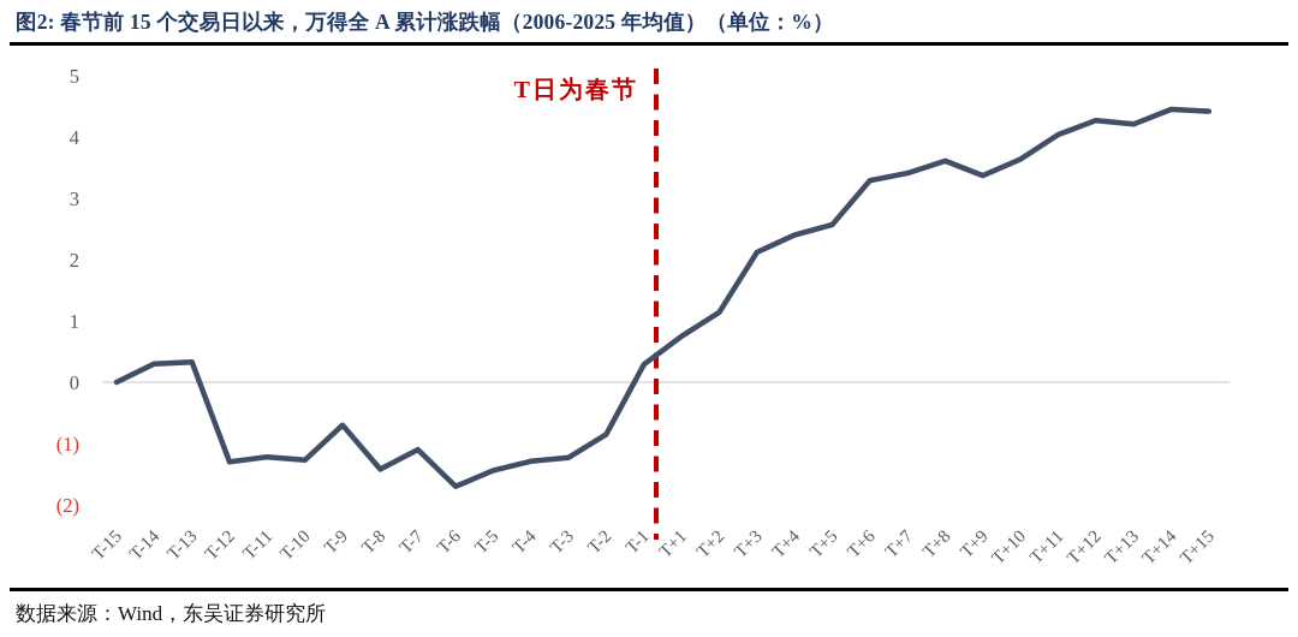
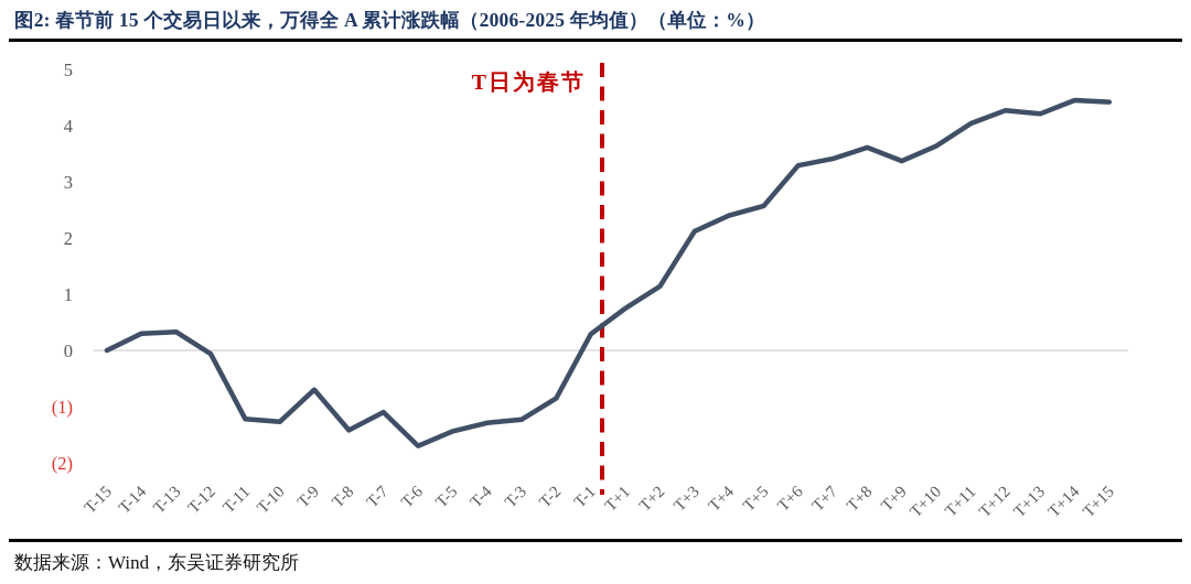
T-12: -1.3 -> -0.1
